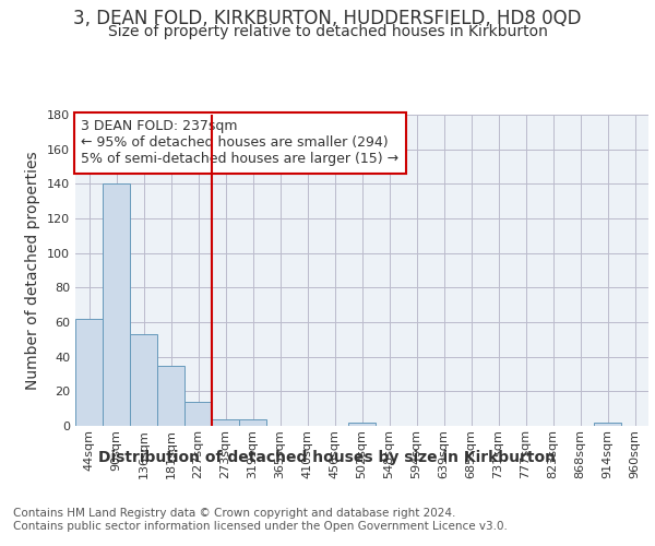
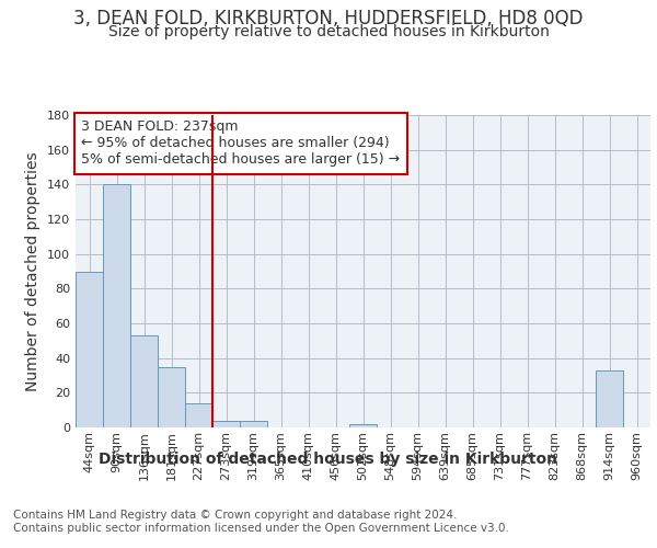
44sqm: 62 -> 90
914sqm: 2 -> 33
